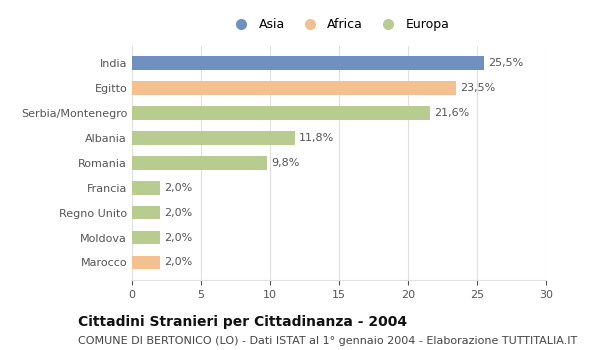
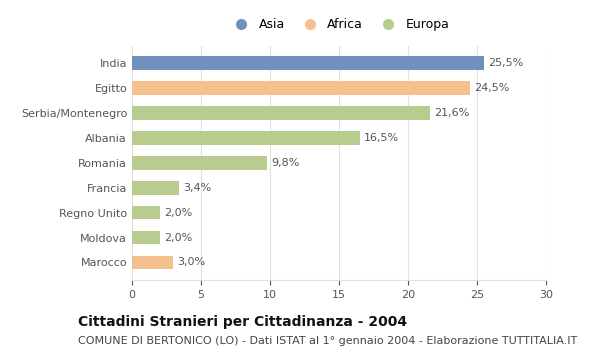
Egitto: 23,5% -> 24,5%
Albania: 11,8% -> 16,5%
Francia: 2,0% -> 3,4%
Marocco: 2,0% -> 3,0%
